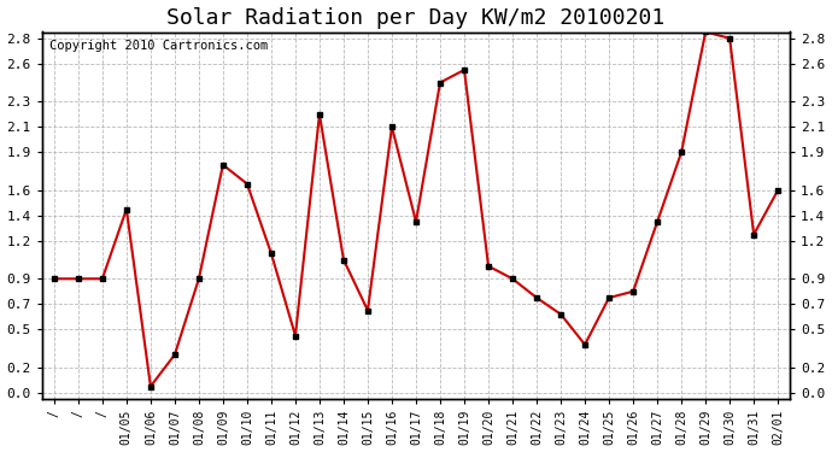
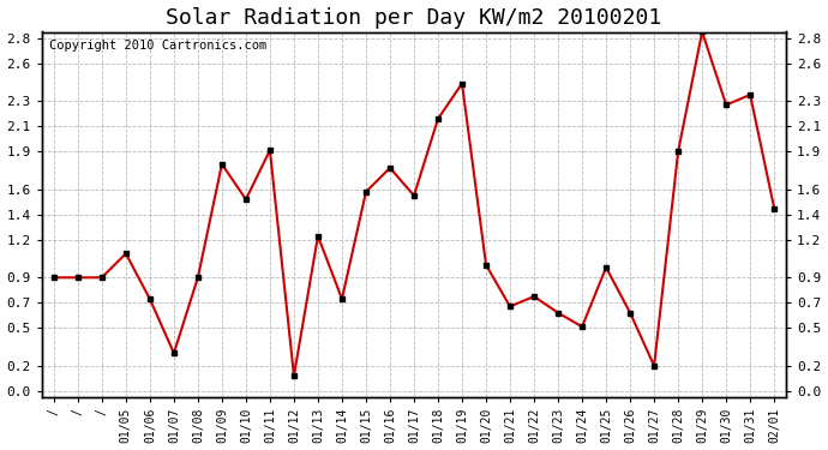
01/05: 1.45 -> 1.09
01/06: 0.05 -> 0.73
01/10: 1.65 -> 1.52
01/11: 1.10 -> 1.91
01/12: 0.45 -> 0.12
01/13: 2.20 -> 1.23
01/14: 1.05 -> 0.73
01/15: 0.65 -> 1.58
01/16: 2.10 -> 1.77
01/17: 1.35 -> 1.55
01/18: 2.45 -> 2.16
01/19: 2.55 -> 2.44
01/21: 0.90 -> 0.67
01/24: 0.38 -> 0.51
01/25: 0.75 -> 0.98
01/26: 0.80 -> 0.62
01/27: 1.35 -> 0.20
01/30: 2.80 -> 2.27
01/31: 1.25 -> 2.35
02/01: 1.60 -> 1.45
